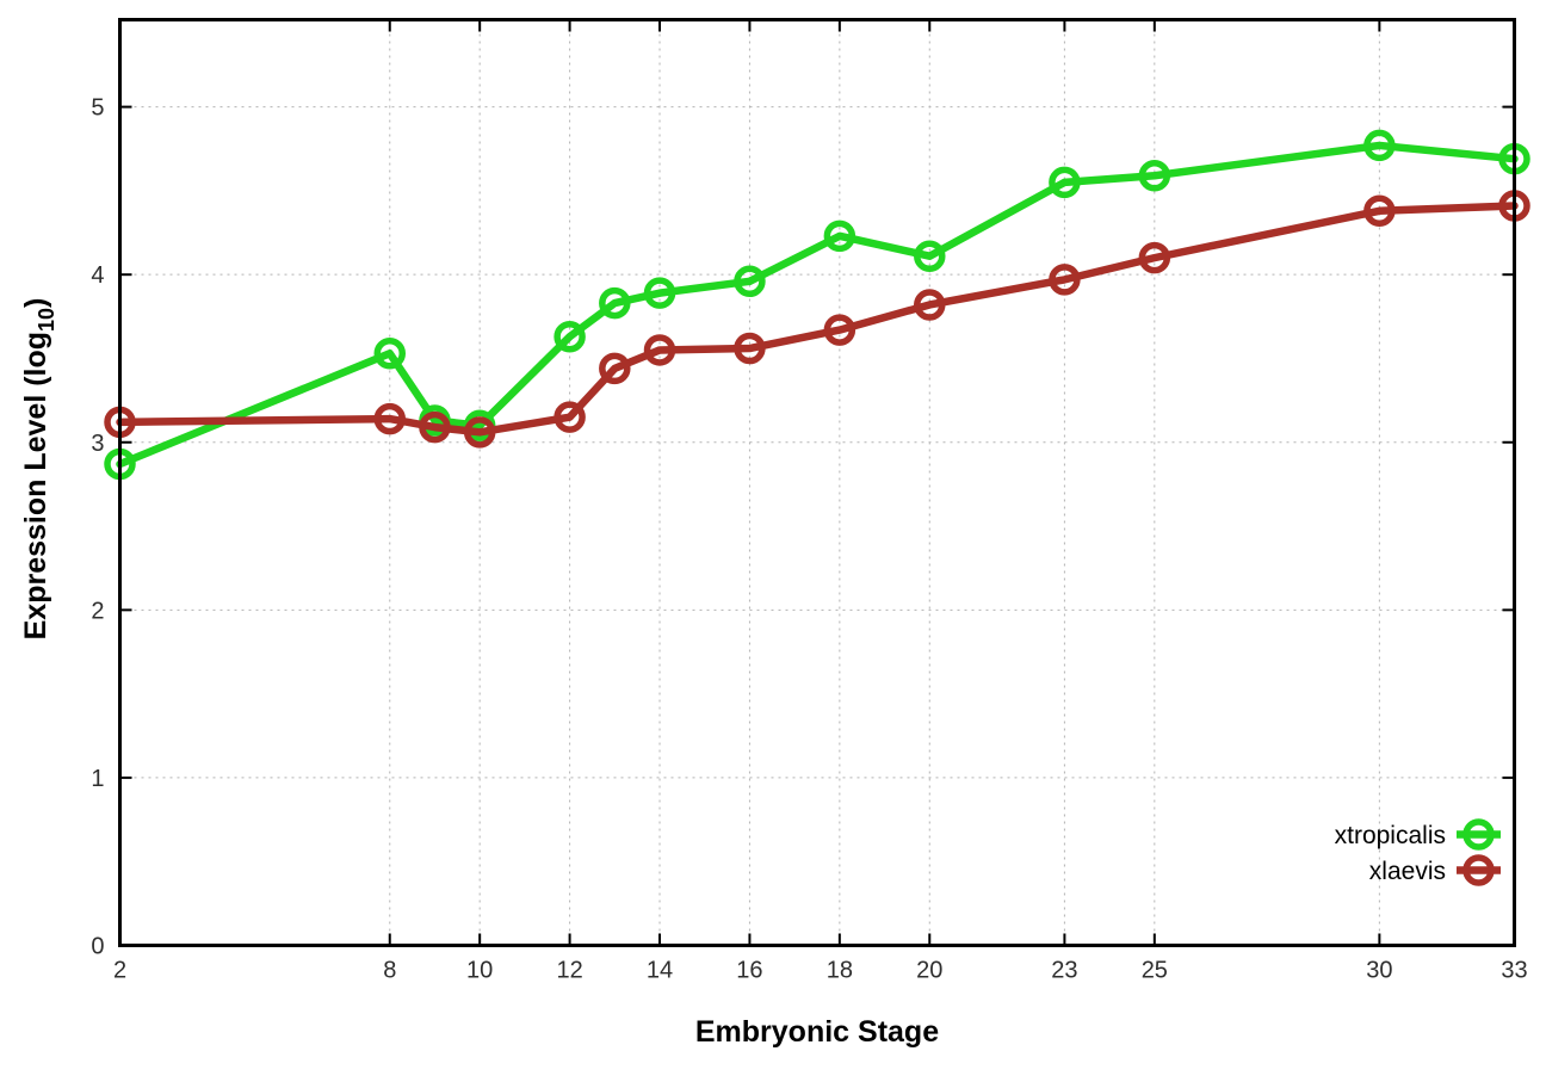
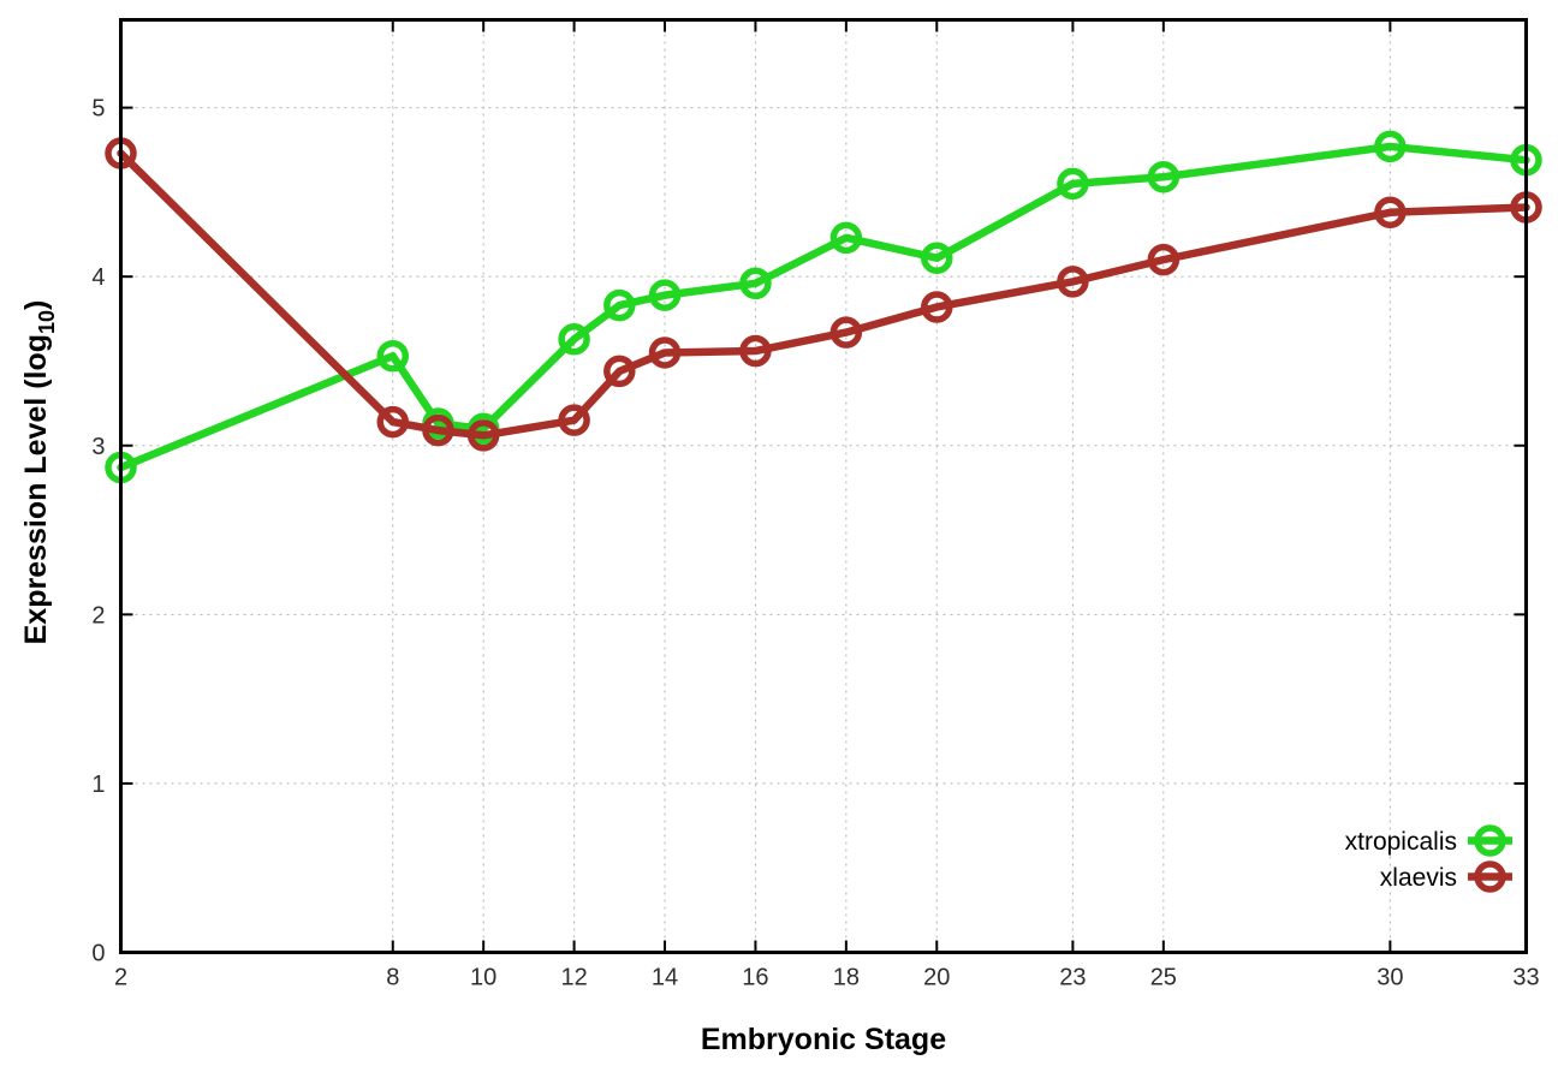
xlaevis/2: 3.12 -> 4.73
